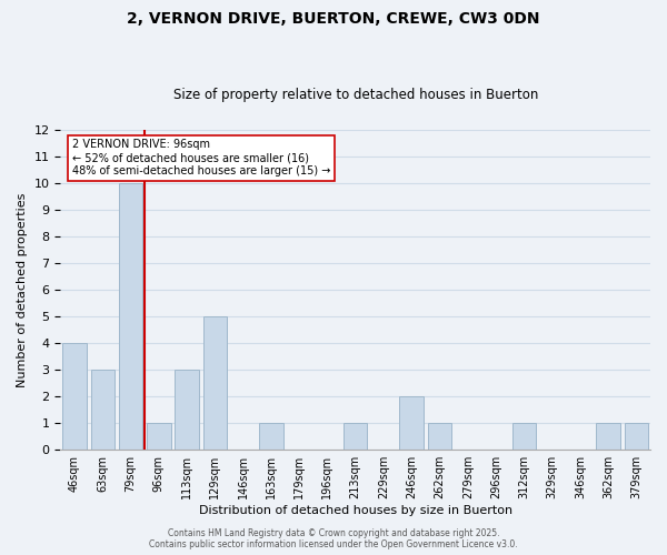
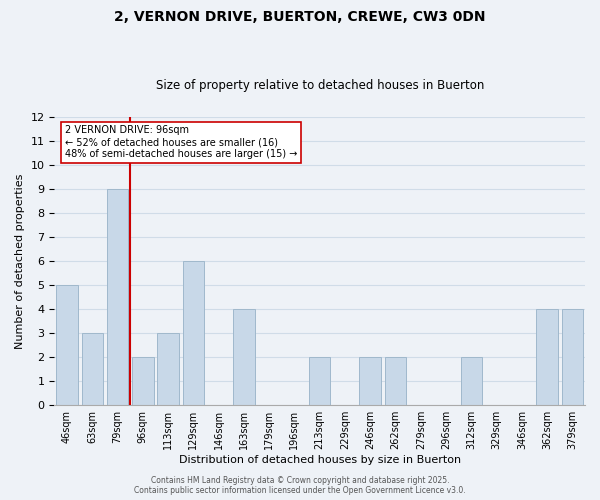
46sqm: 4 -> 5
79sqm: 10 -> 9
96sqm: 1 -> 2
129sqm: 5 -> 6
163sqm: 1 -> 4
213sqm: 1 -> 2
262sqm: 1 -> 2
312sqm: 1 -> 2
362sqm: 1 -> 4
379sqm: 1 -> 4
